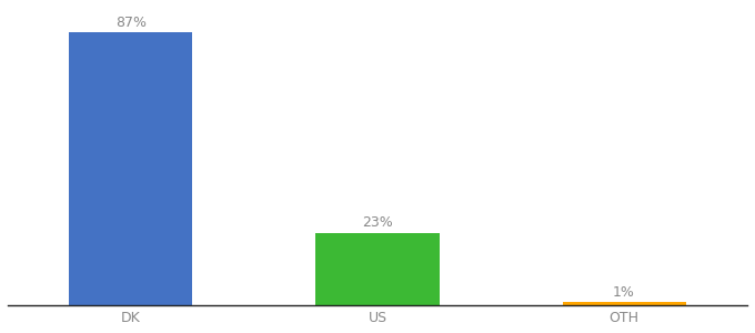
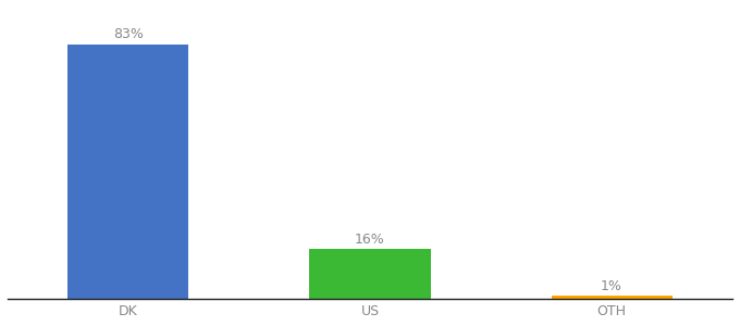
DK: 87% -> 83%
US: 23% -> 16%
